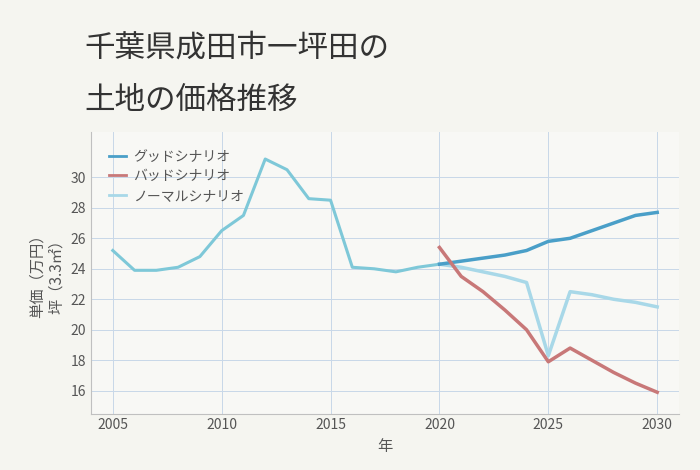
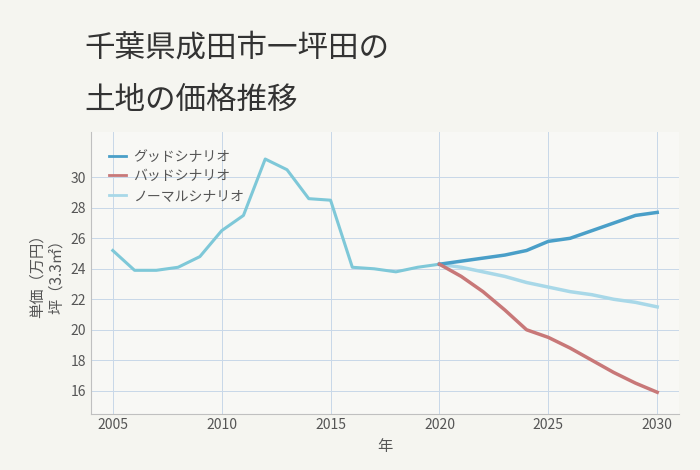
バッドシナリオ/2020: 25.4 -> 24.3
バッドシナリオ/2025: 17.9 -> 19.5
ノーマルシナリオ/2025: 18.3 -> 22.8
